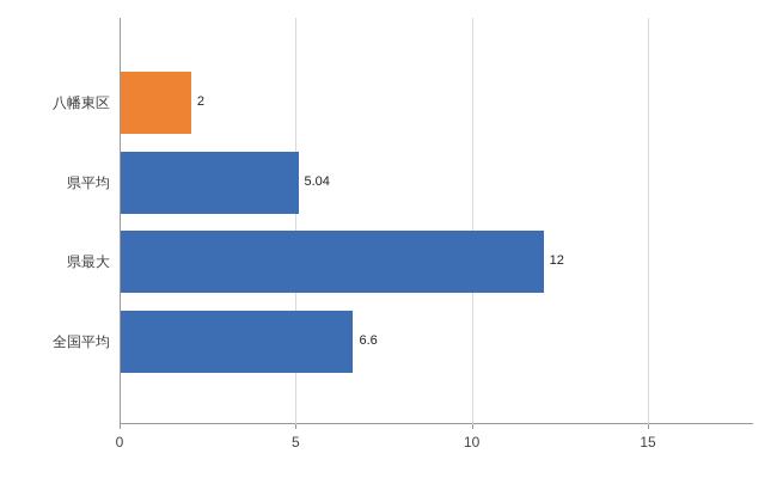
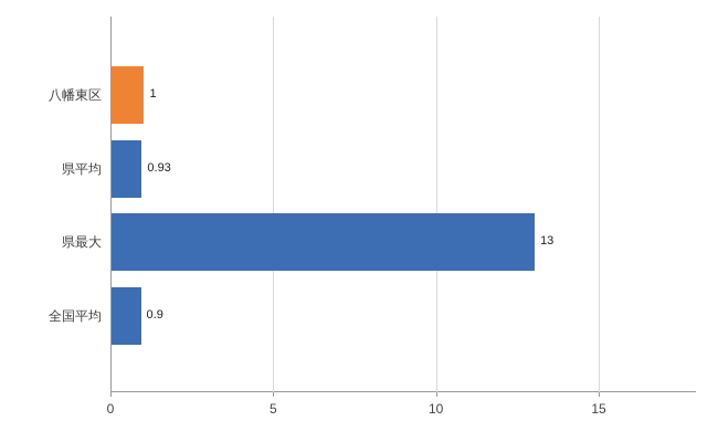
八幡東区: 2 -> 1
県平均: 5.04 -> 0.93
県最大: 12 -> 13
全国平均: 6.6 -> 0.9
